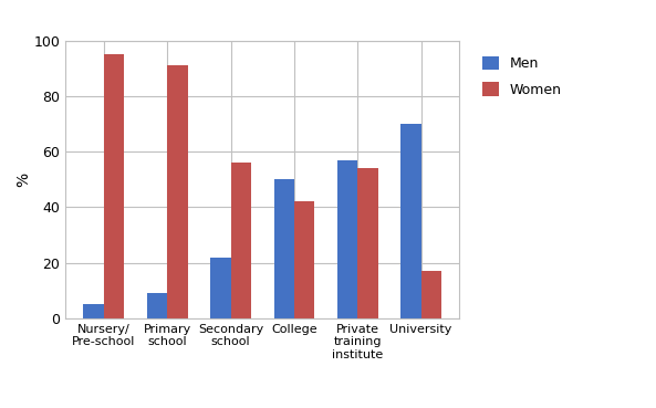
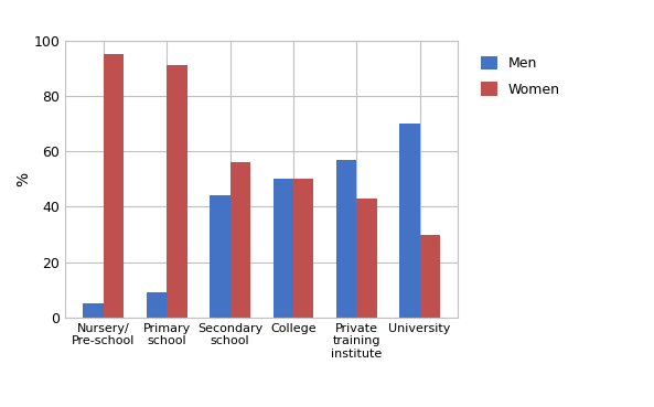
Men/Secondary school: 22 -> 44
Women/College: 42 -> 50
Women/Private training institute: 54 -> 43
Women/University: 17 -> 30
